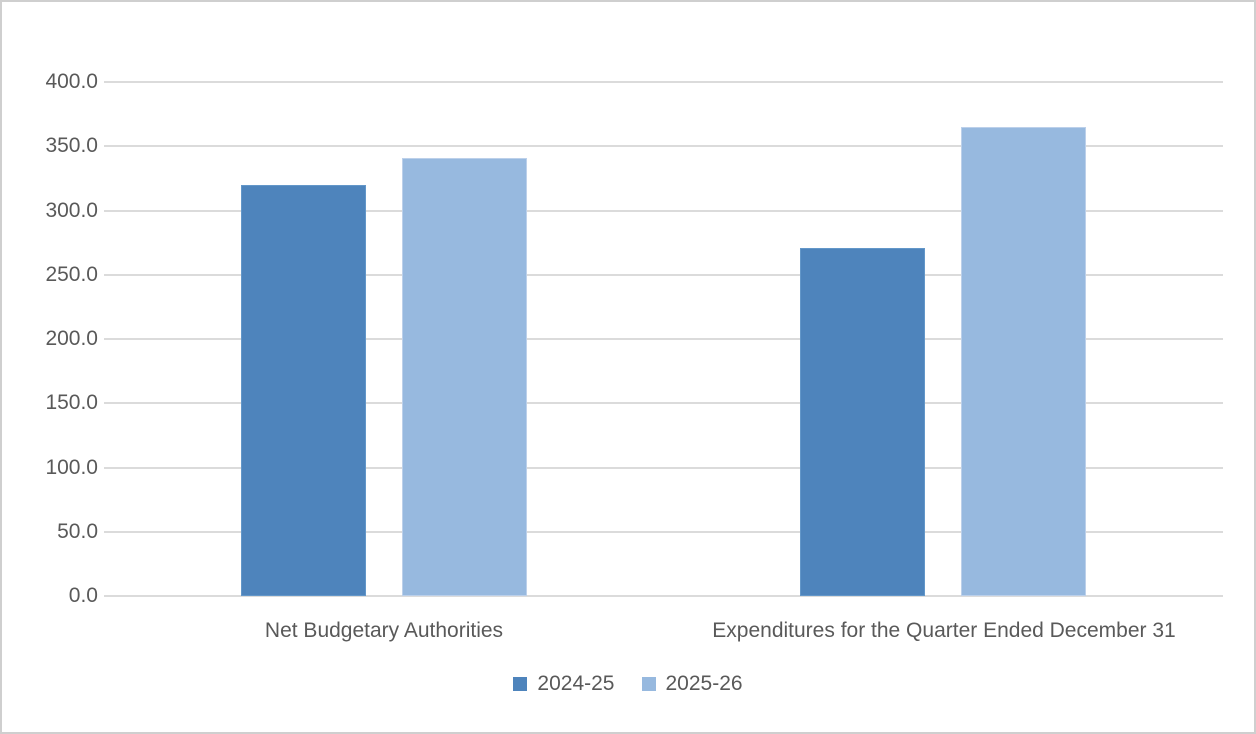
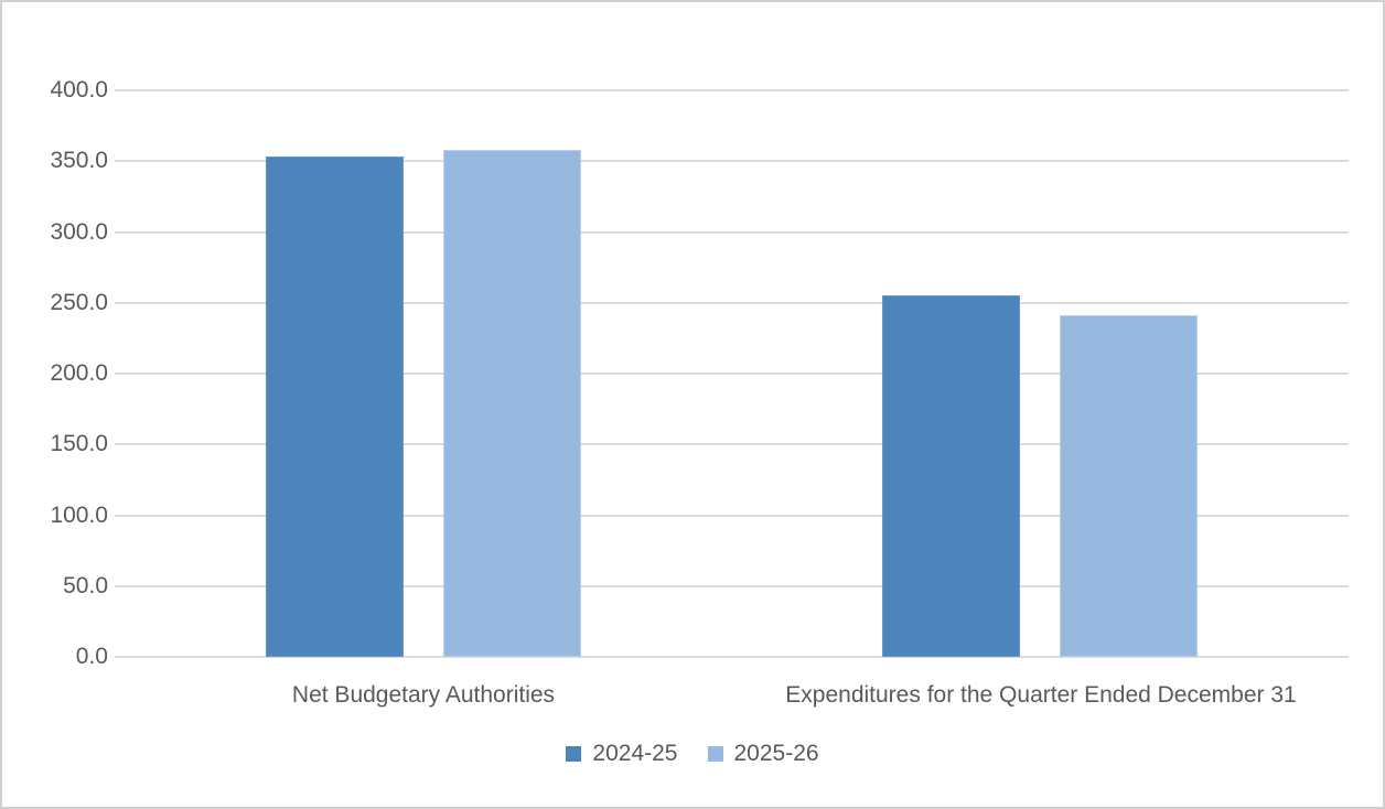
2024-25/Net Budgetary Authorities: 320 -> 353
2025-26/Net Budgetary Authorities: 341 -> 358
2024-25/Expenditures for the Quarter Ended December 31: 271 -> 255
2025-26/Expenditures for the Quarter Ended December 31: 365 -> 241
